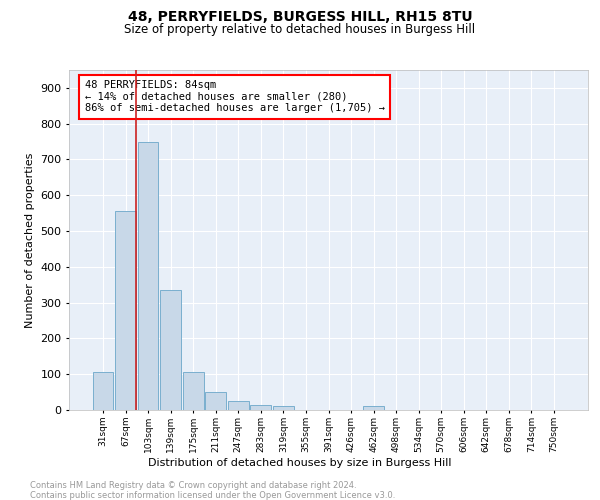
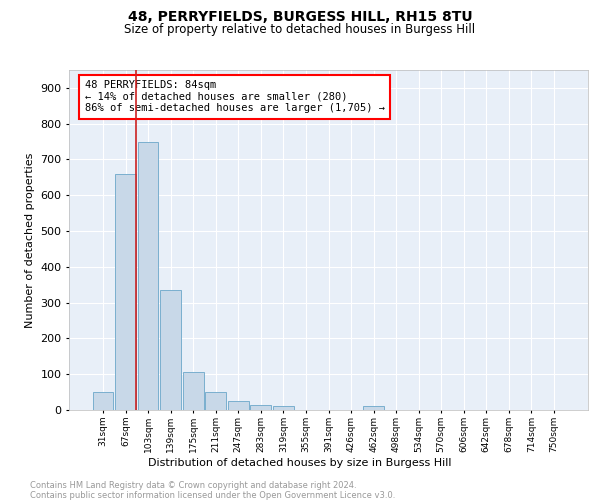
31sqm: 105 -> 50
67sqm: 555 -> 660
